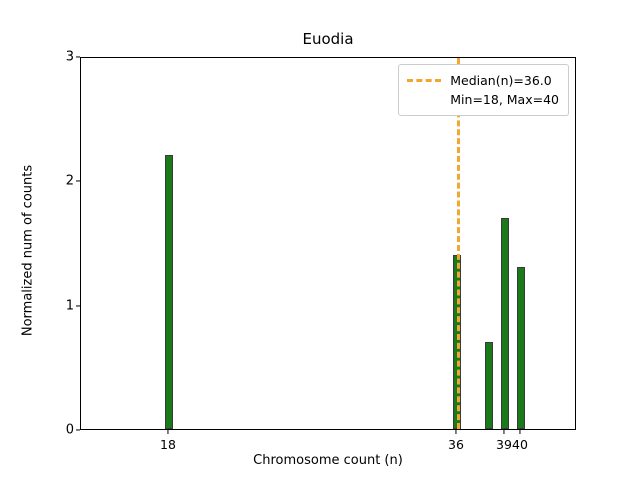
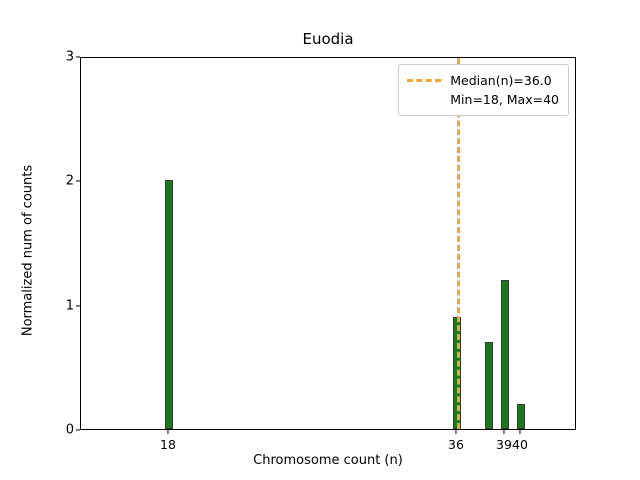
18: 2.2 -> 2.0
36: 1.4 -> 0.9
39: 1.7 -> 1.2
40: 1.3 -> 0.2
